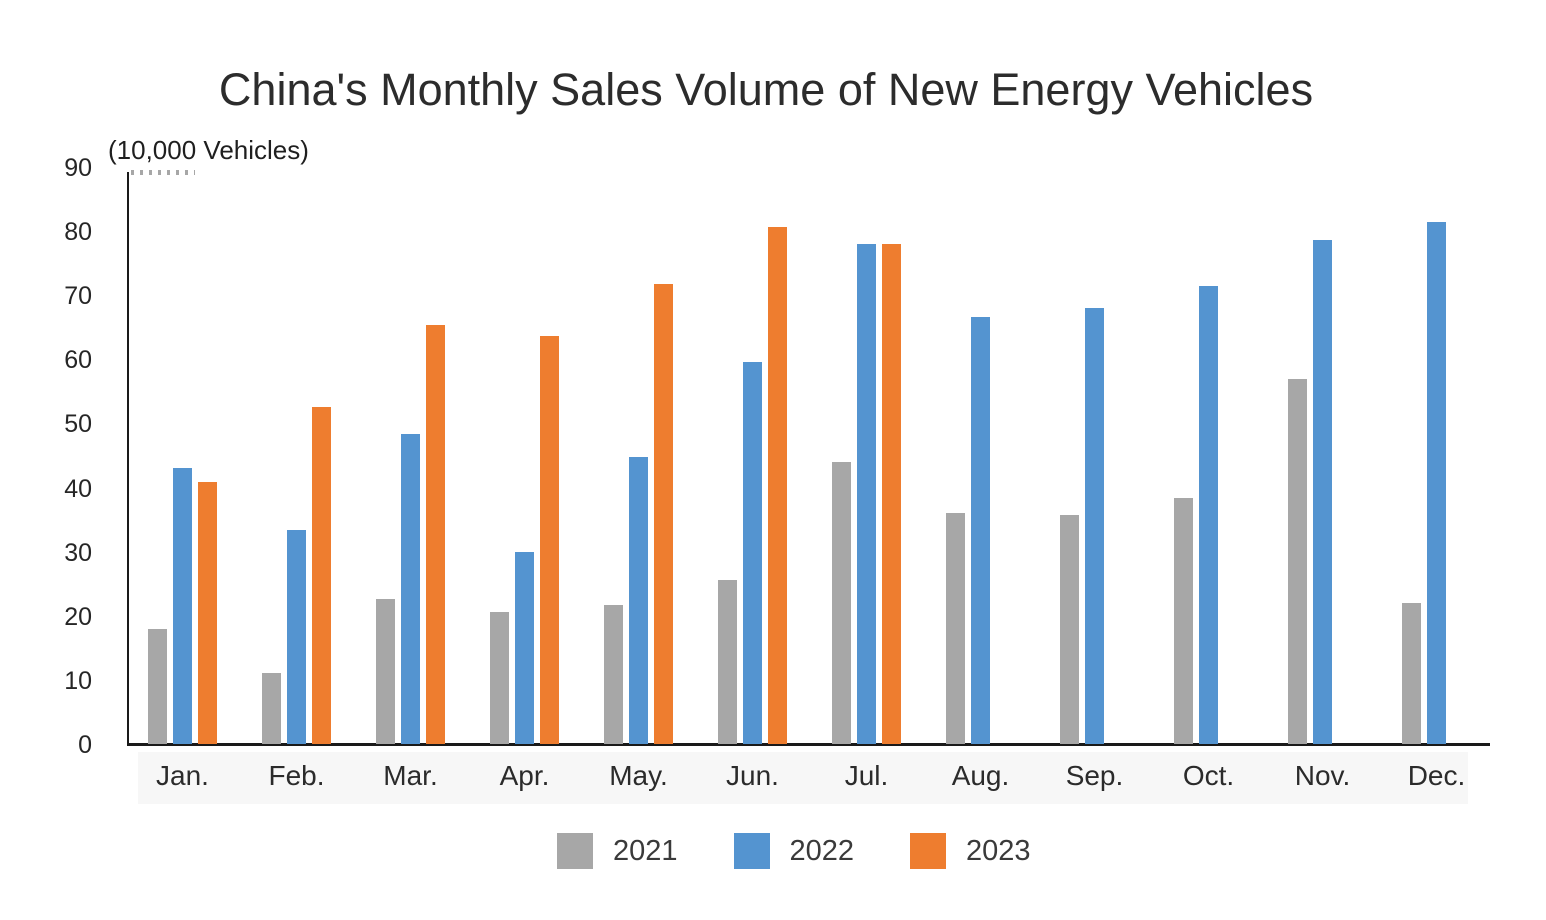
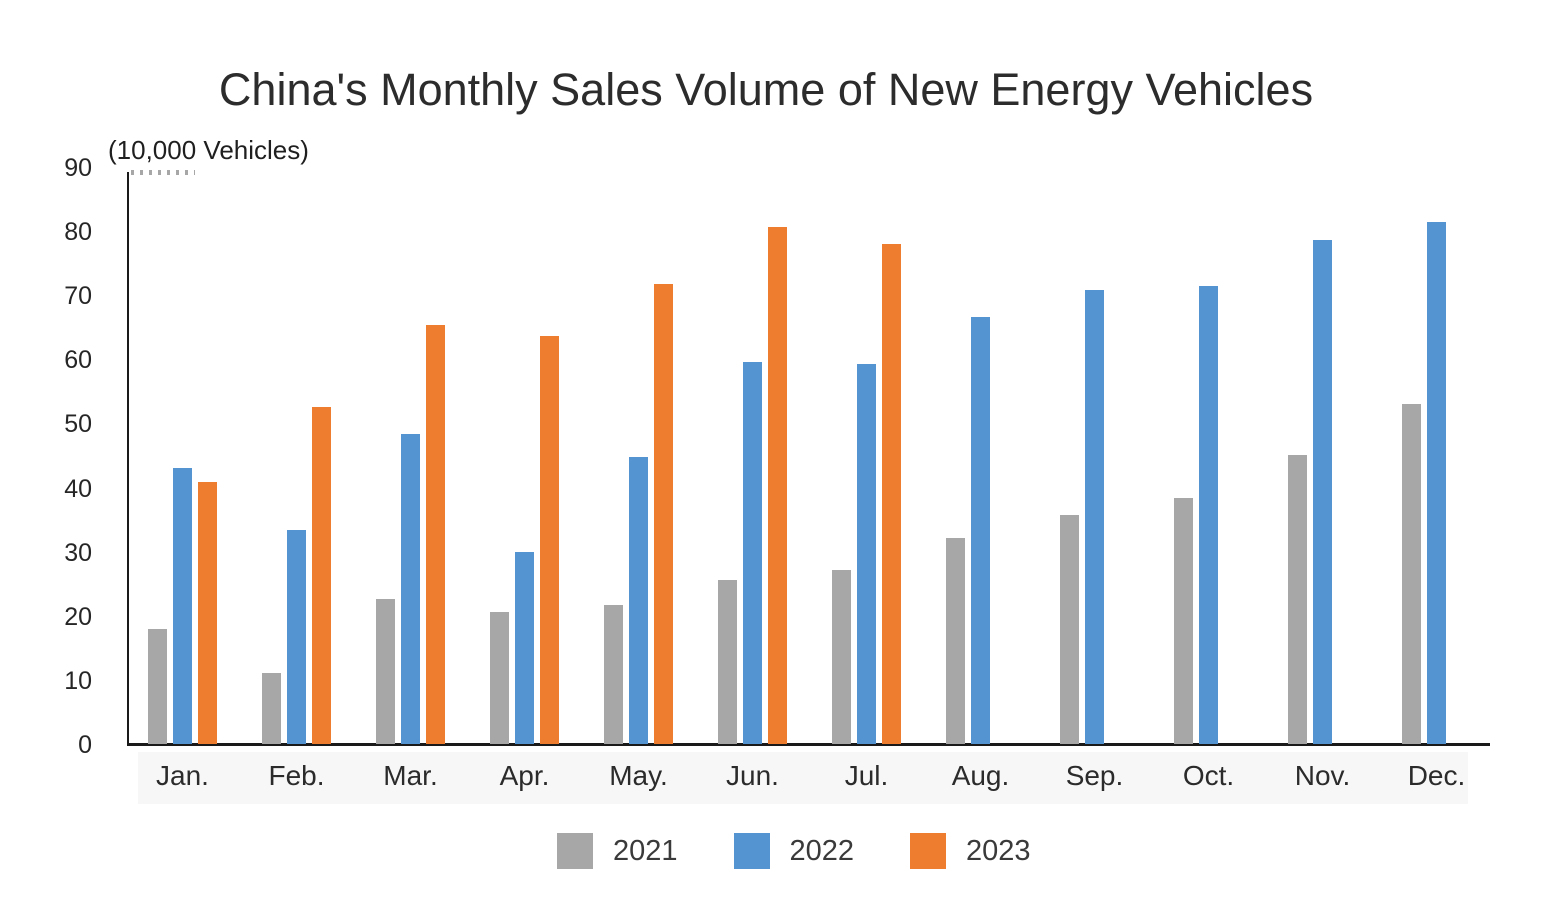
2021/Jul.: 44 -> 27
2022/Jul.: 78 -> 59
2021/Aug.: 36 -> 32
2022/Sep.: 68 -> 71
2021/Nov.: 57 -> 45
2021/Dec.: 22 -> 53
